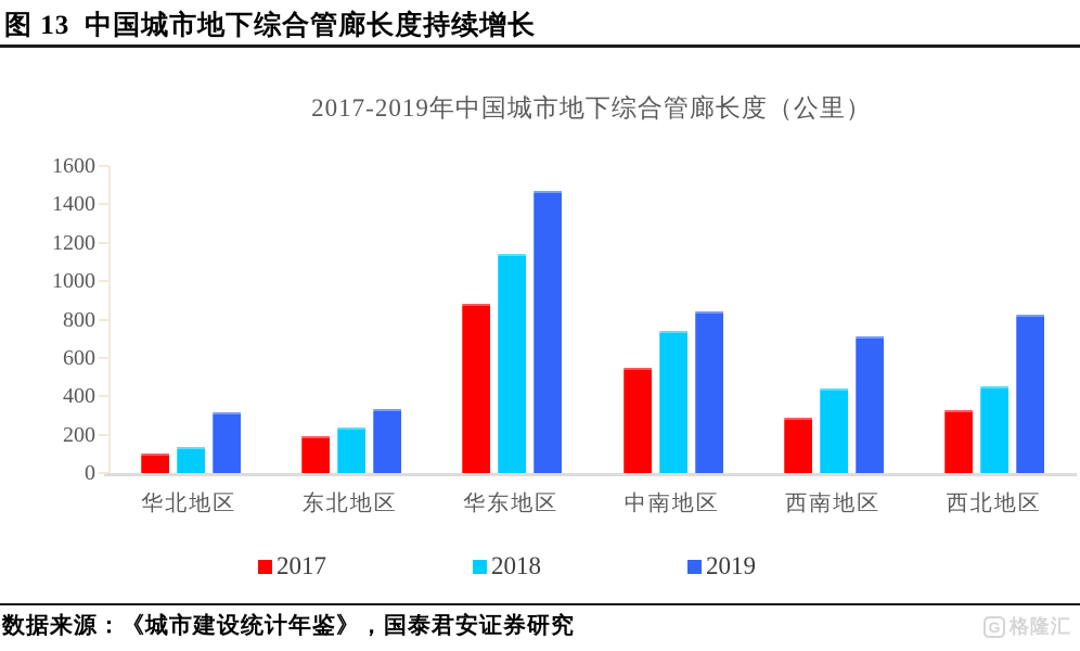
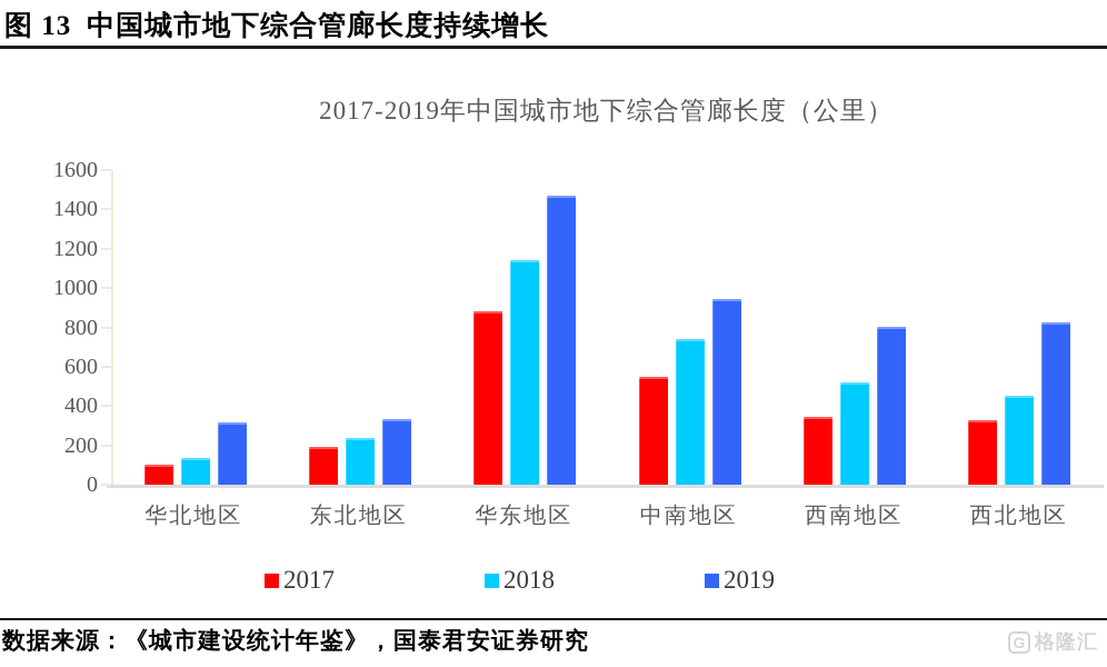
2019/中南地区: 840 -> 940
2017/西南地区: 290 -> 340
2018/西南地区: 440 -> 520
2019/西南地区: 710 -> 800
